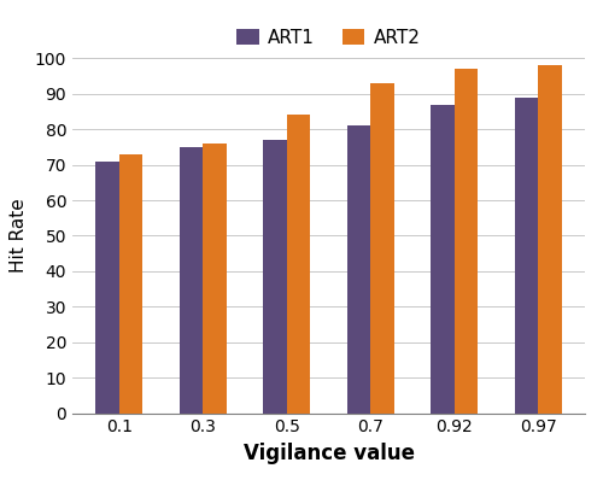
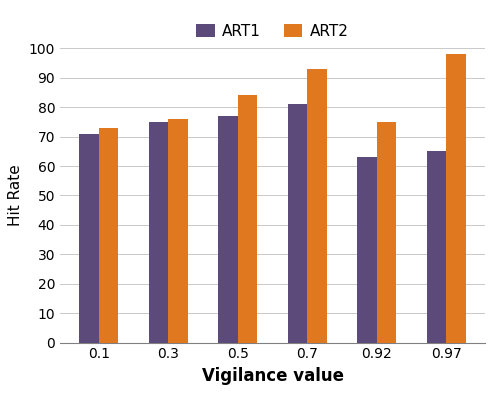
ART1/0.92: 87 -> 63
ART2/0.92: 97 -> 75
ART1/0.97: 89 -> 65
